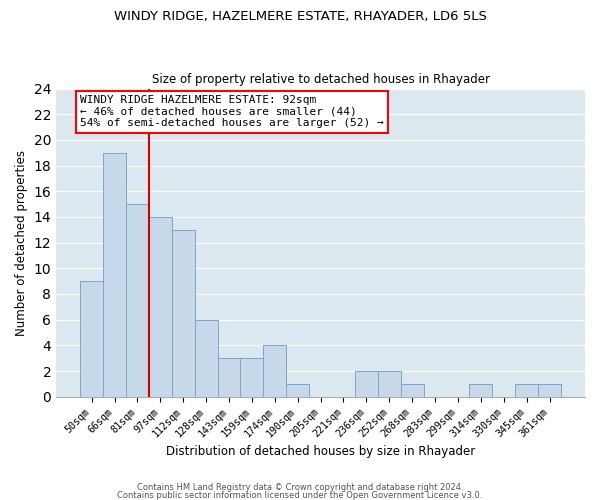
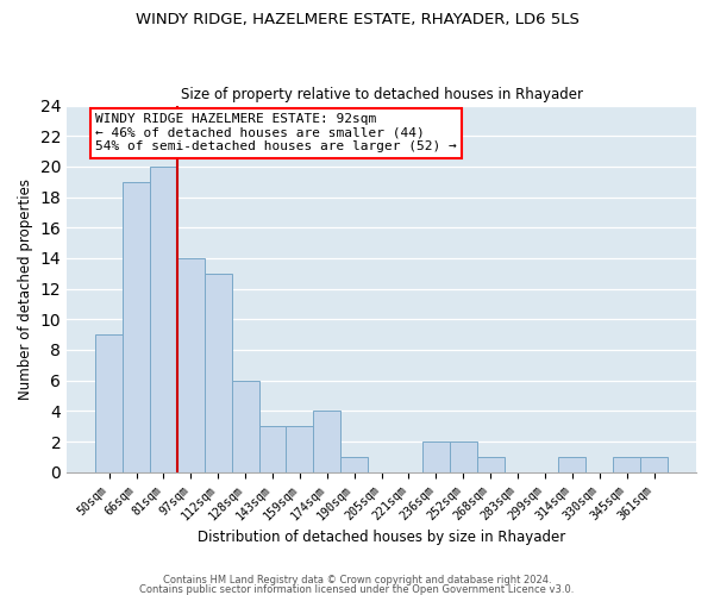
81sqm: 15 -> 20
